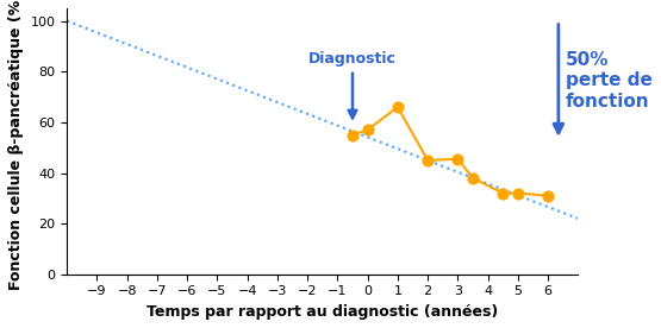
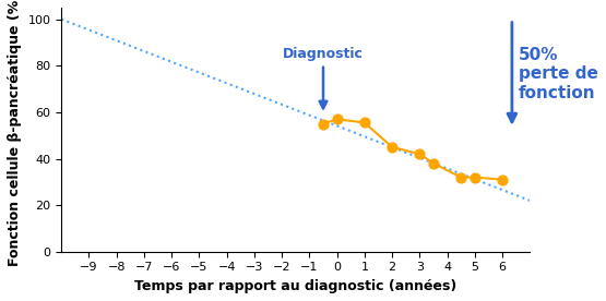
1: 66.0 -> 55.5
3: 45.5 -> 42.0
